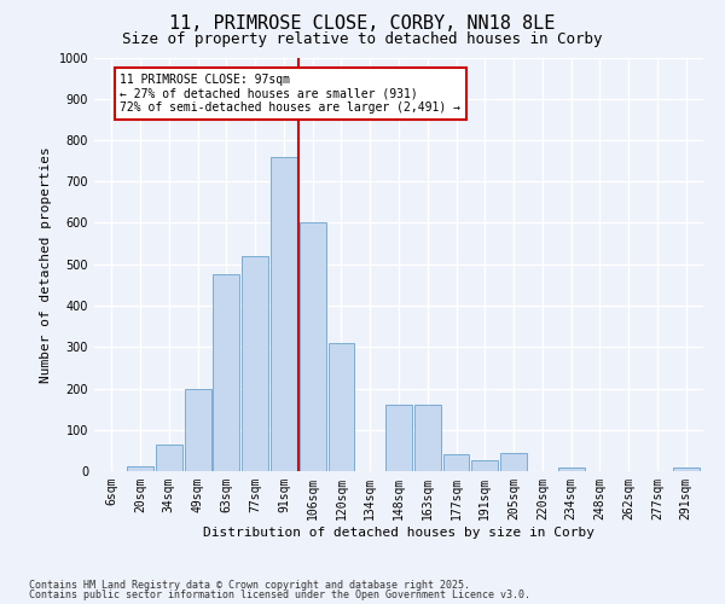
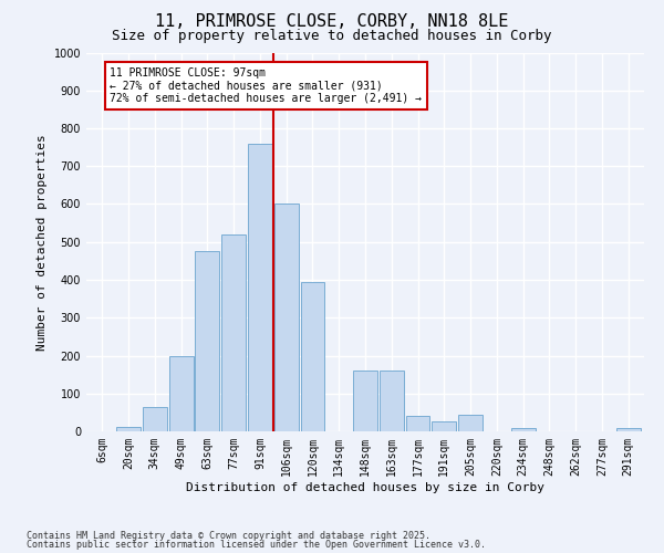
120sqm: 310 -> 395
